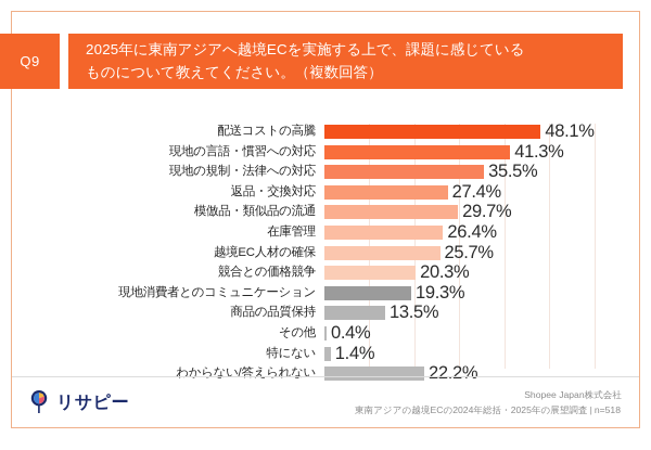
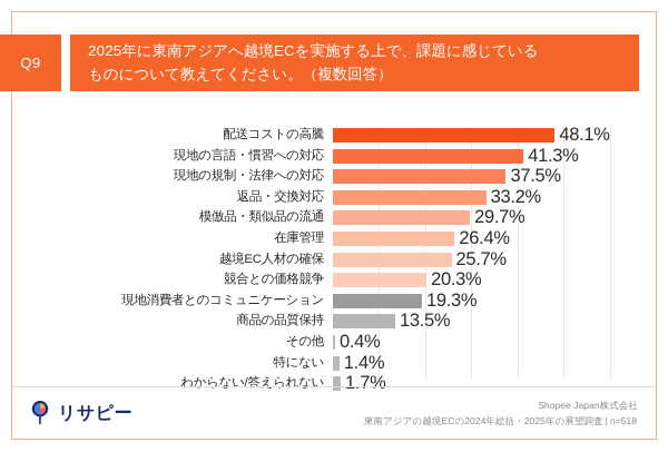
現地の規制・法律への対応: 35.5% -> 37.5%
返品・交換対応: 27.4% -> 33.2%
わからない/答えられない: 22.2% -> 1.7%
